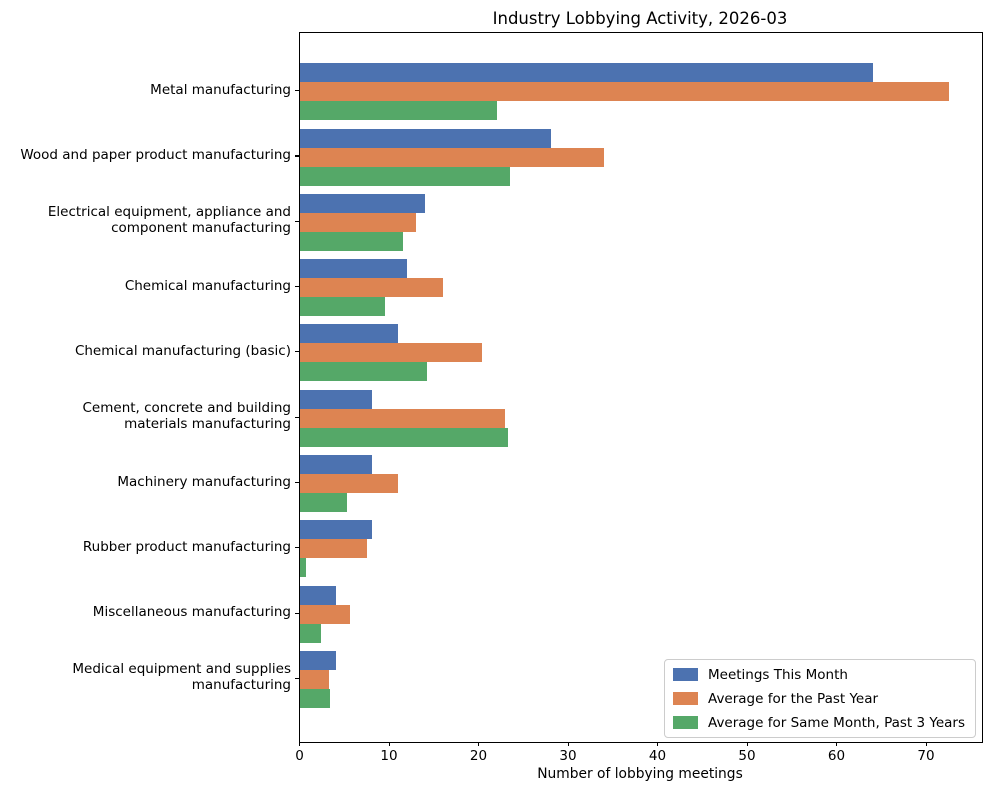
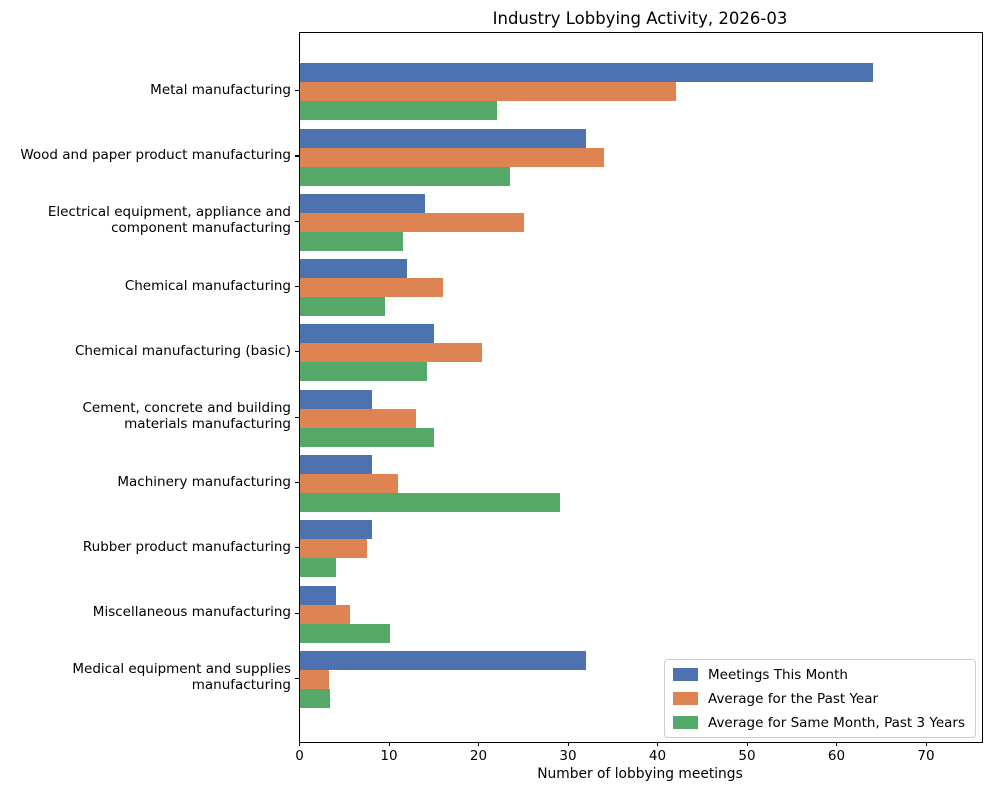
Average for the Past Year/Metal manufacturing: 72 -> 42
Meetings This Month/Wood and paper product manufacturing: 28 -> 32
Average for the Past Year/Electrical equipment, appliance and component manufacturing: 13 -> 25
Meetings This Month/Chemical manufacturing (basic): 11 -> 15
Average for the Past Year/Cement, concrete and building materials manufacturing: 23 -> 13
Average for Same Month, Past 3 Years/Cement, concrete and building materials manufacturing: 23 -> 15
Average for Same Month, Past 3 Years/Machinery manufacturing: 5 -> 29
Average for Same Month, Past 3 Years/Rubber product manufacturing: 1 -> 4
Average for Same Month, Past 3 Years/Miscellaneous manufacturing: 2 -> 10
Meetings This Month/Medical equipment and supplies manufacturing: 4 -> 32
